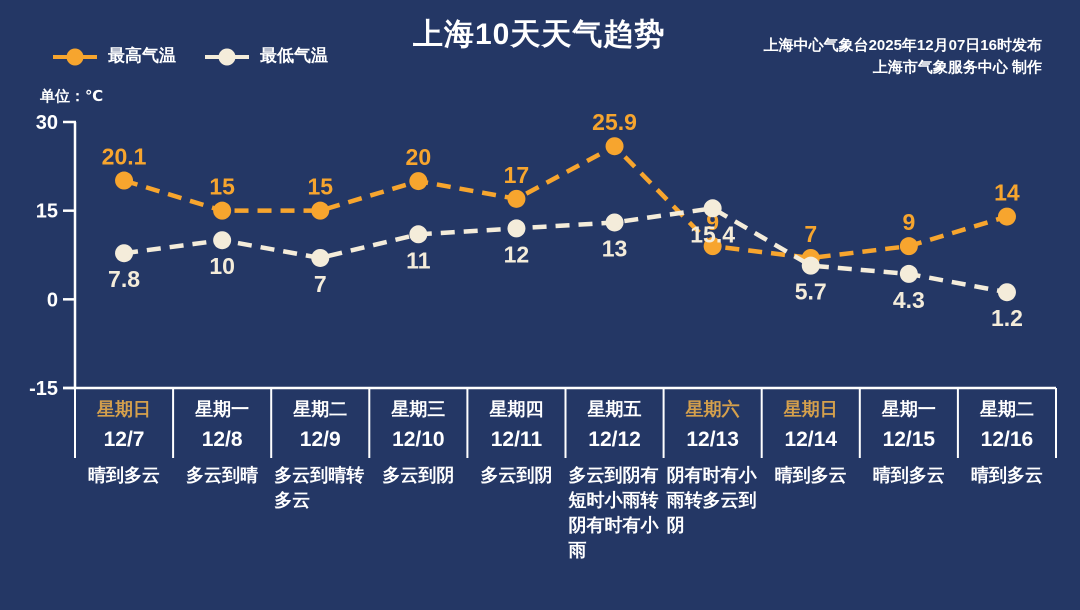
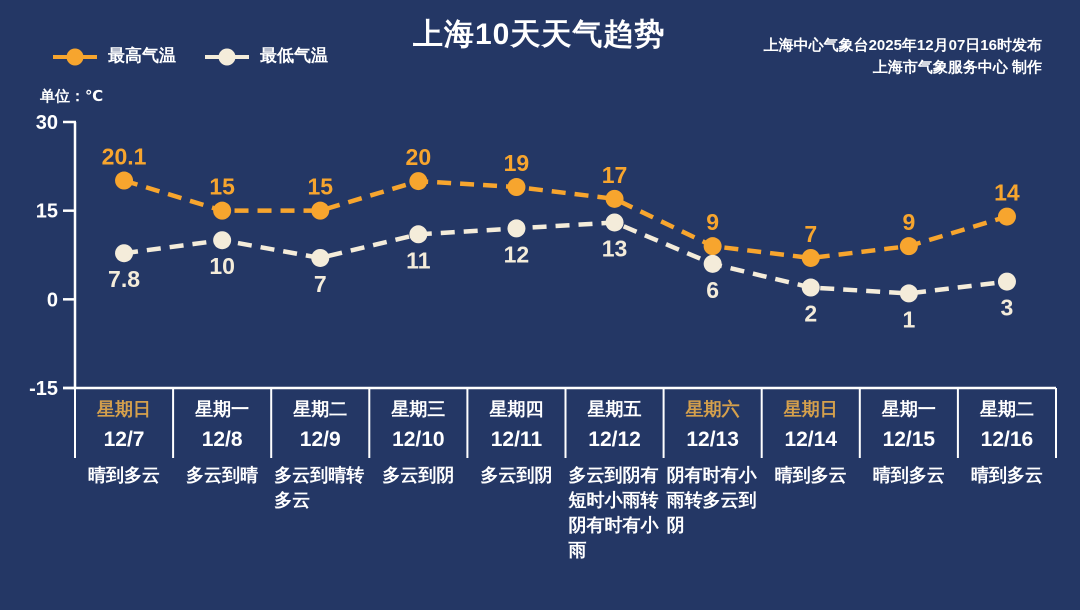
最高气温/12/11: 17 -> 19
最高气温/12/12: 25.9 -> 17
最低气温/12/13: 15.4 -> 6
最低气温/12/14: 5.7 -> 2
最低气温/12/15: 4.3 -> 1
最低气温/12/16: 1.2 -> 3
